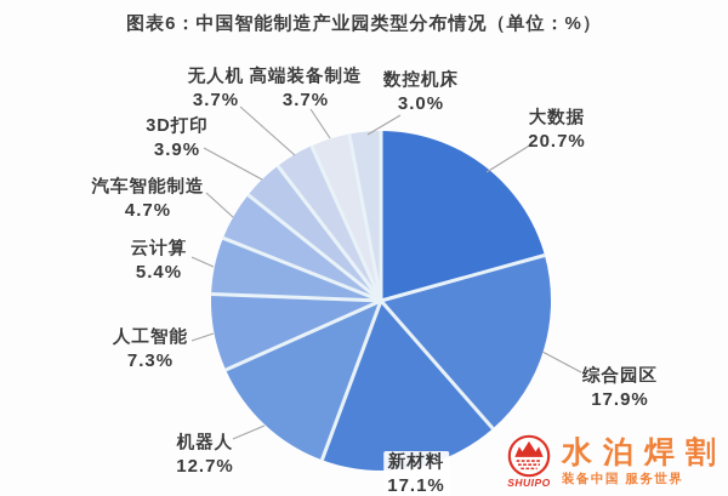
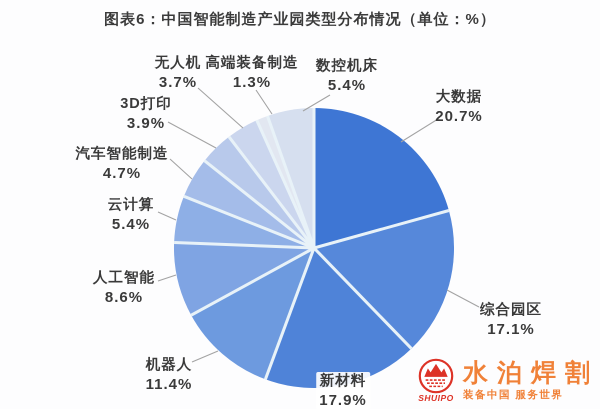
综合园区: 17.9% -> 17.1%
新材料: 17.1% -> 17.9%
机器人: 12.7% -> 11.4%
人工智能: 7.3% -> 8.6%
高端装备制造: 3.7% -> 1.3%
数控机床: 3.0% -> 5.4%
